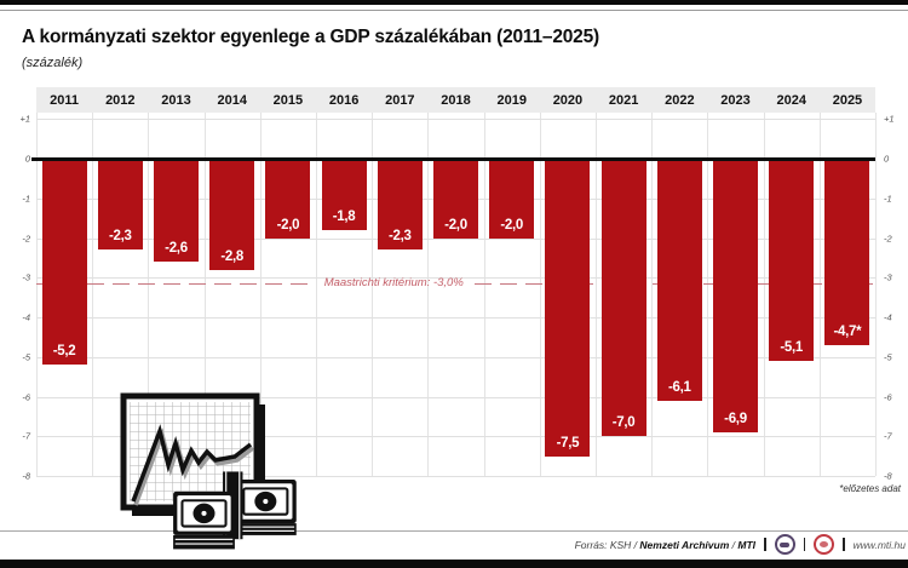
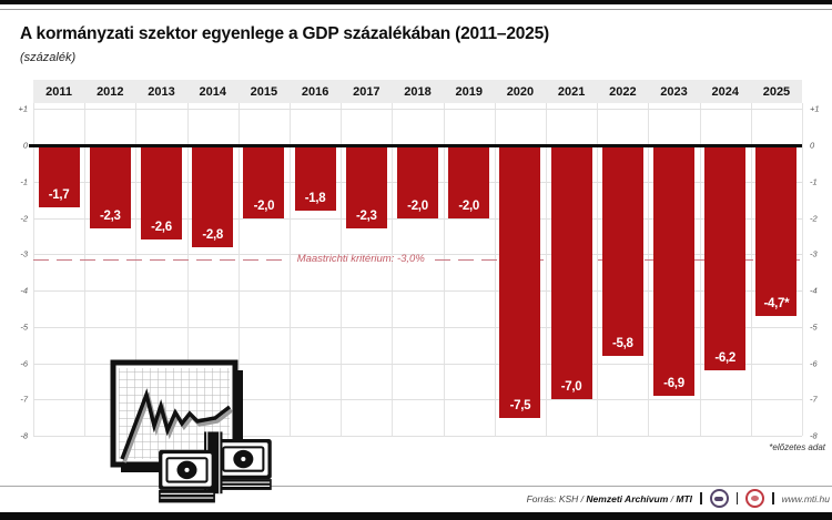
2011: -5,2 -> -1,7
2022: -6,1 -> -5,8
2024: -5,1 -> -6,2
